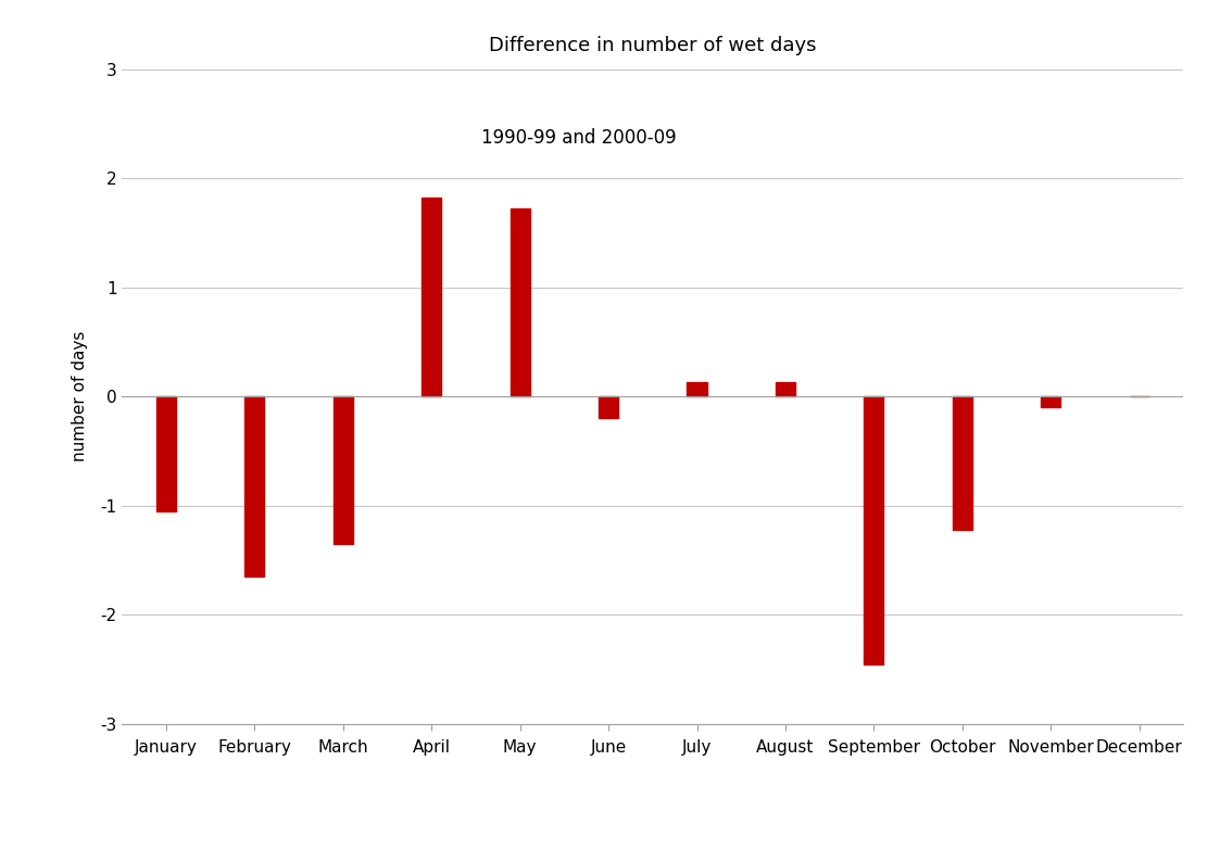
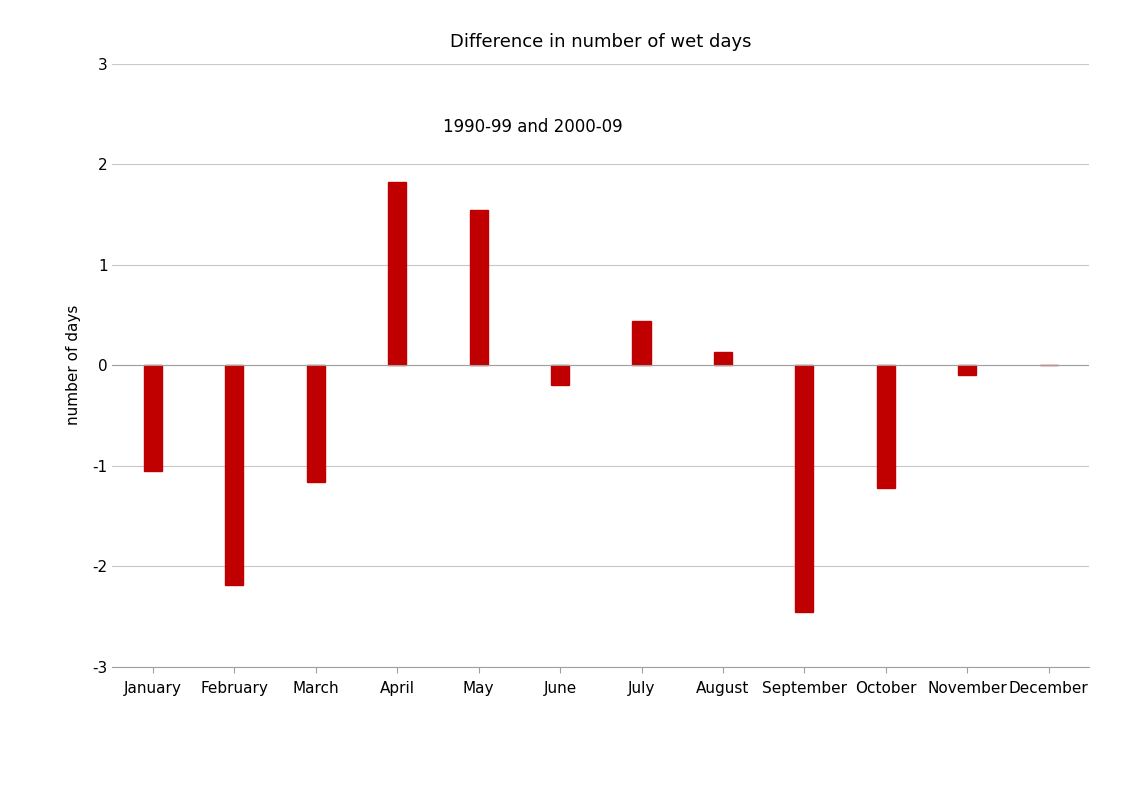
February: -1.65 -> -2.19
March: -1.35 -> -1.16
May: 1.72 -> 1.54
July: 0.13 -> 0.44
